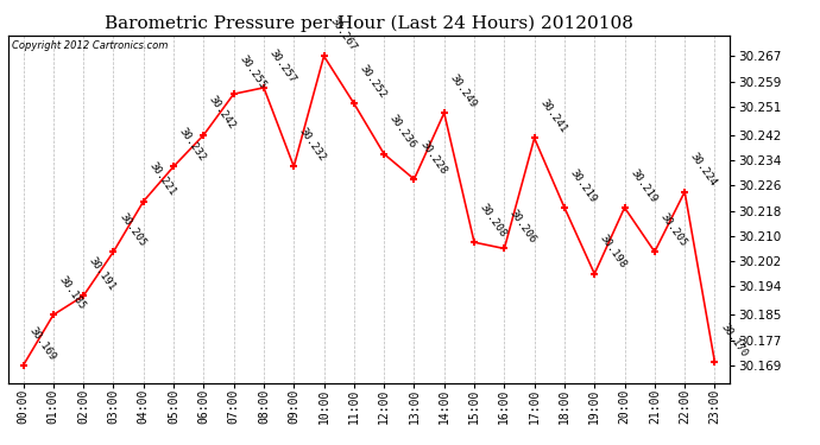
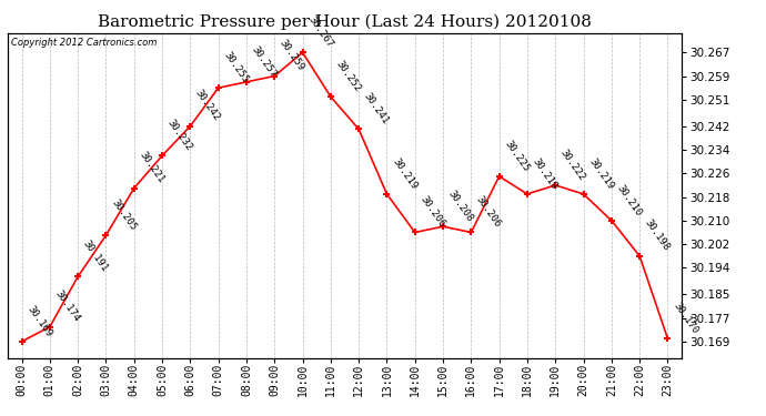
01:00: 30.185 -> 30.174
09:00: 30.232 -> 30.259
12:00: 30.236 -> 30.241
13:00: 30.228 -> 30.219
14:00: 30.249 -> 30.206
17:00: 30.241 -> 30.225
19:00: 30.198 -> 30.222
21:00: 30.205 -> 30.210
22:00: 30.224 -> 30.198
